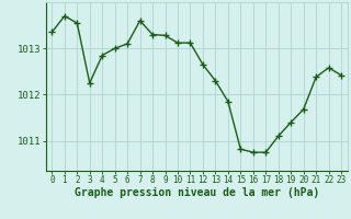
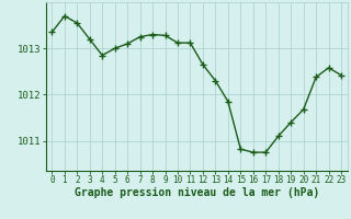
3: 1012.25 -> 1013.20
7: 1013.60 -> 1013.25
